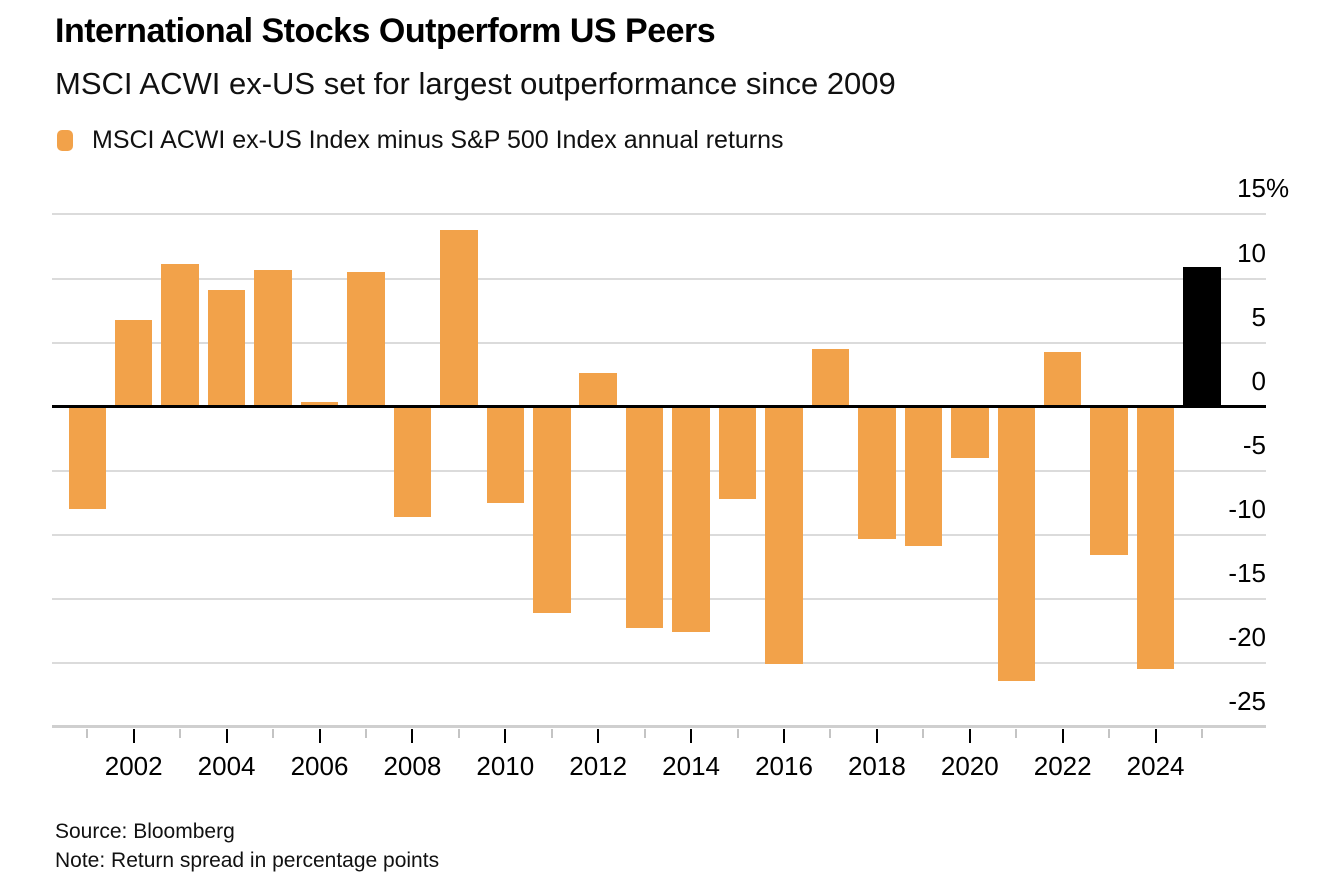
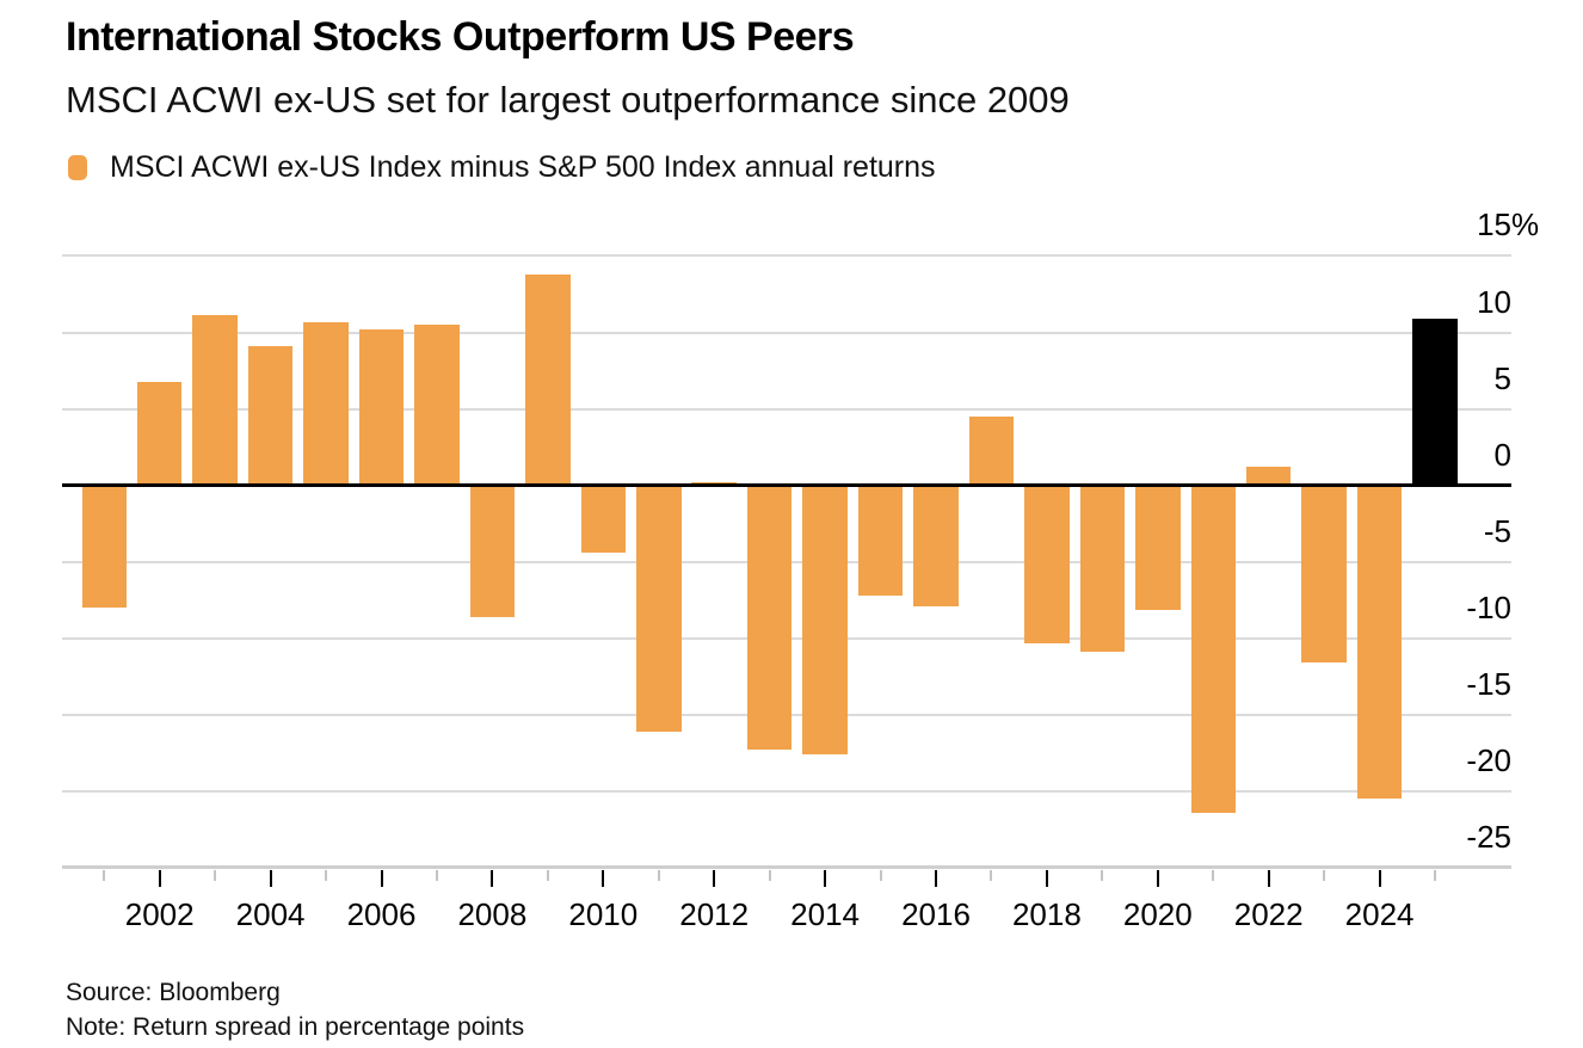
2006: 0.4 -> 10.2
2010: -7.5 -> -4.4
2012: 2.6 -> 0.2
2016: -20.1 -> -7.9
2020: -4.0 -> -8.1
2022: 4.3 -> 1.2
